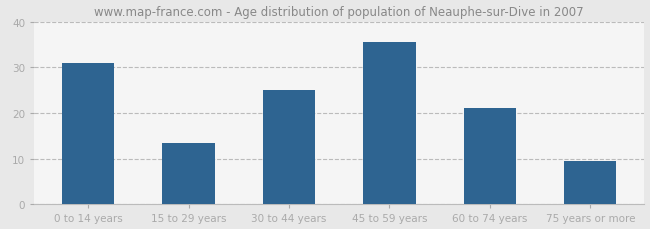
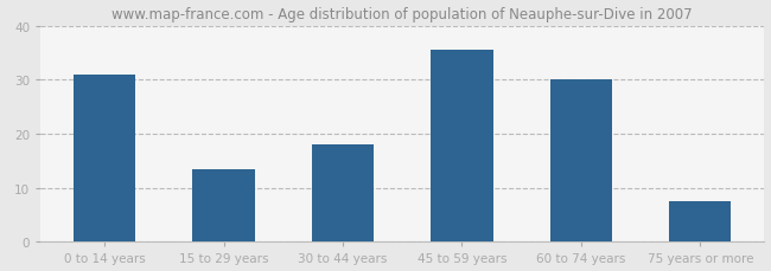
30 to 44 years: 25.0 -> 18.0
60 to 74 years: 21.0 -> 30.0
75 years or more: 9.5 -> 7.5
